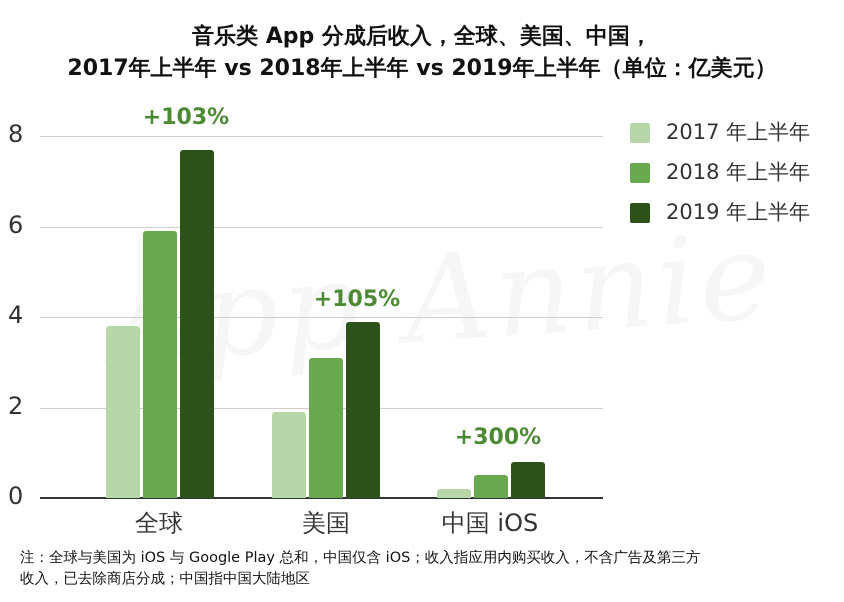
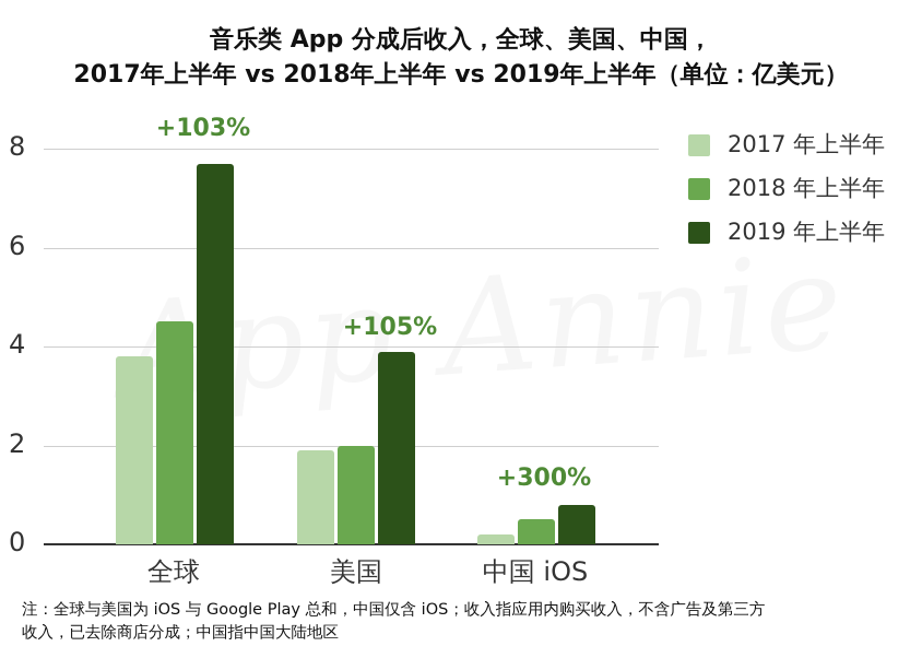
2018 年上半年/全球: 5.9 -> 4.5
2018 年上半年/美国: 3.1 -> 2.0
